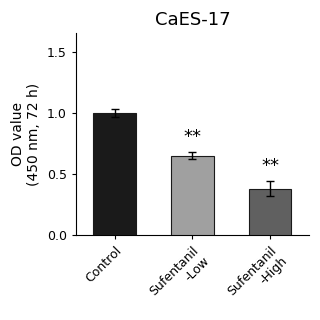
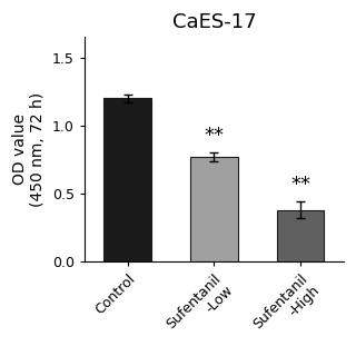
Control: 1.00 -> 1.20
Sufentanil -Low: 0.65 -> 0.77
